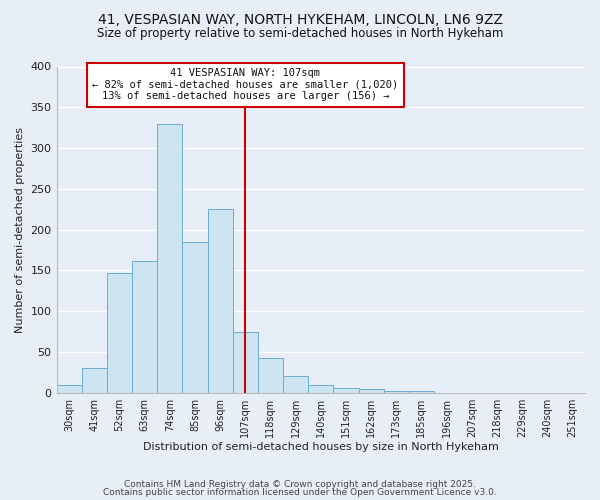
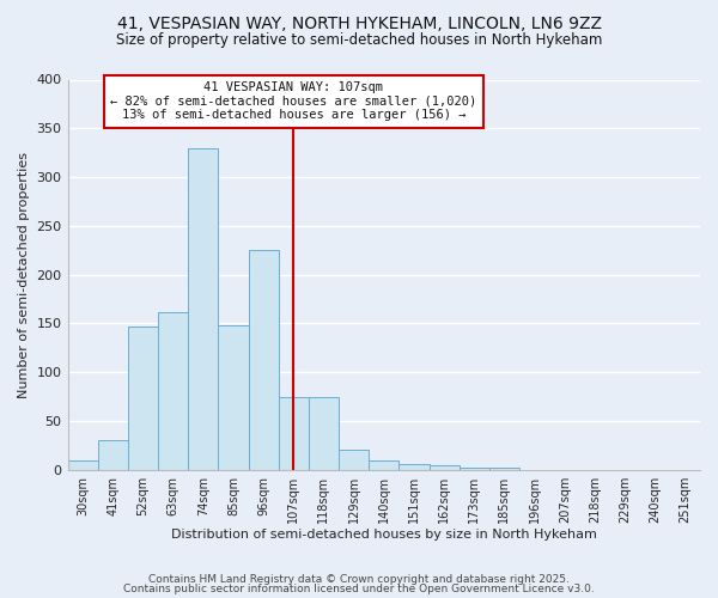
85sqm: 185 -> 148
118sqm: 43 -> 74
